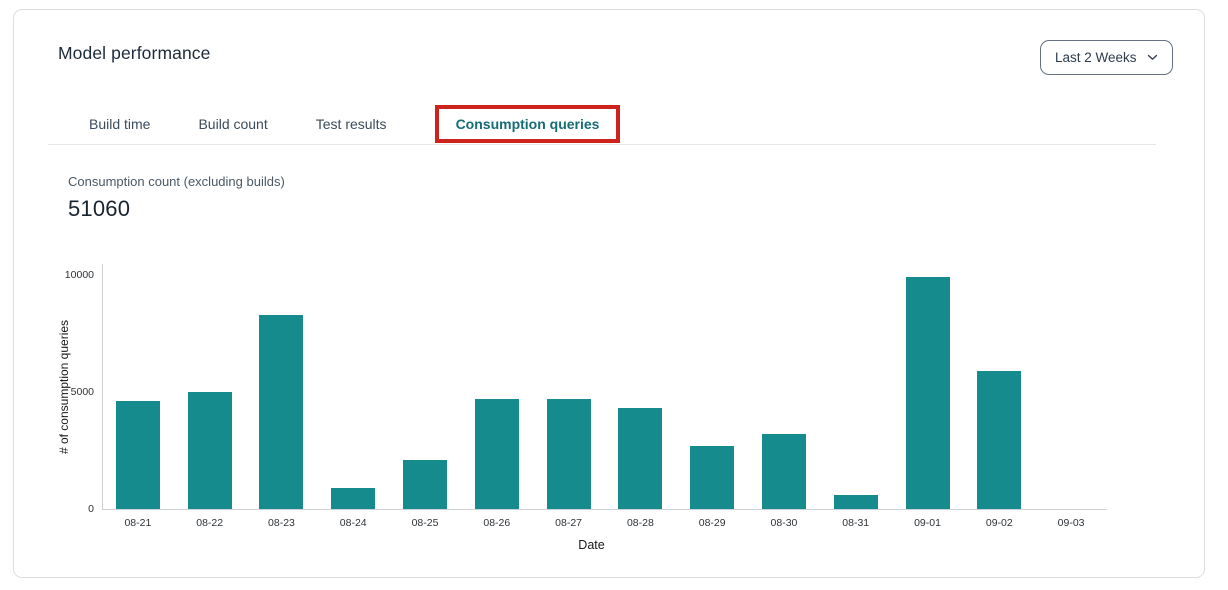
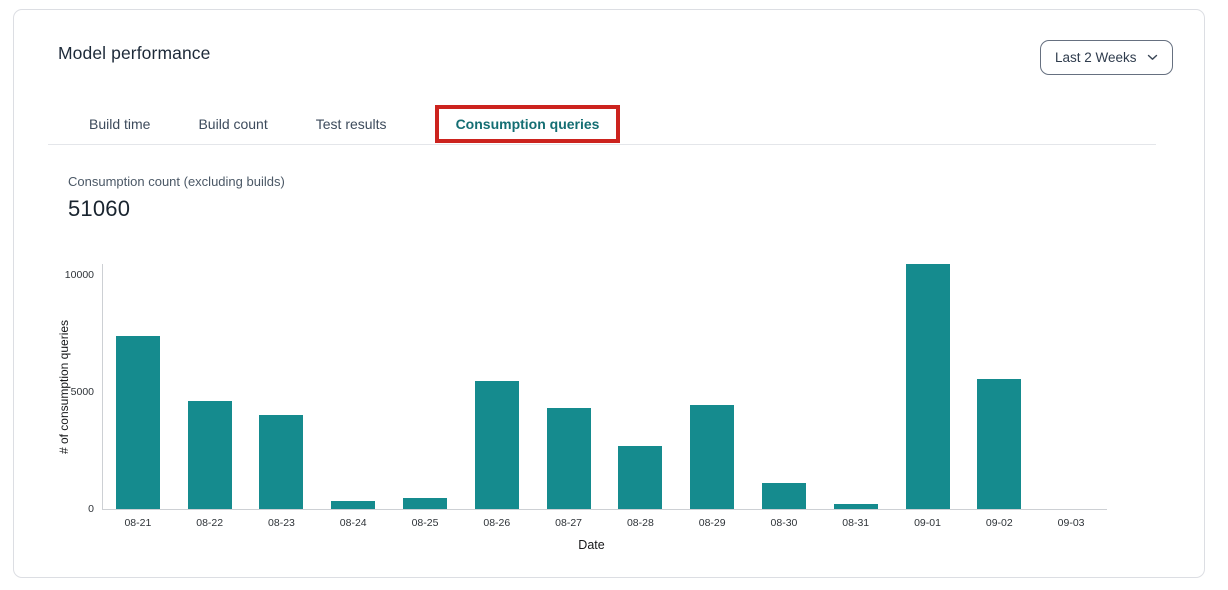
08-21: 4600 -> 7400
08-22: 5000 -> 4600
08-23: 8300 -> 4000
08-24: 900 -> 300
08-25: 2100 -> 400
08-26: 4700 -> 5500
08-27: 4700 -> 4300
08-28: 4300 -> 2700
08-29: 2700 -> 4400
08-30: 3200 -> 1100
08-31: 600 -> 200
09-01: 9900 -> 10400
09-02: 5900 -> 5500
